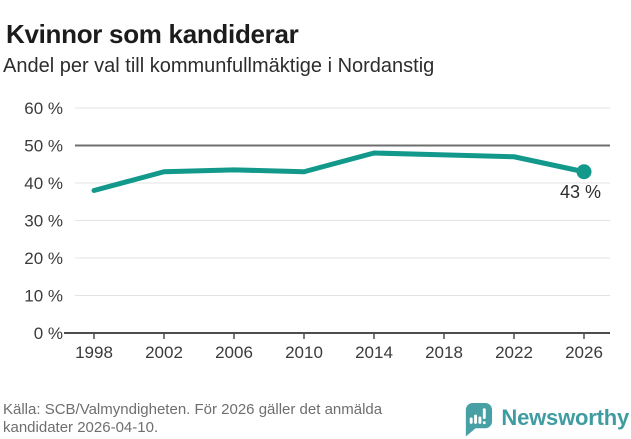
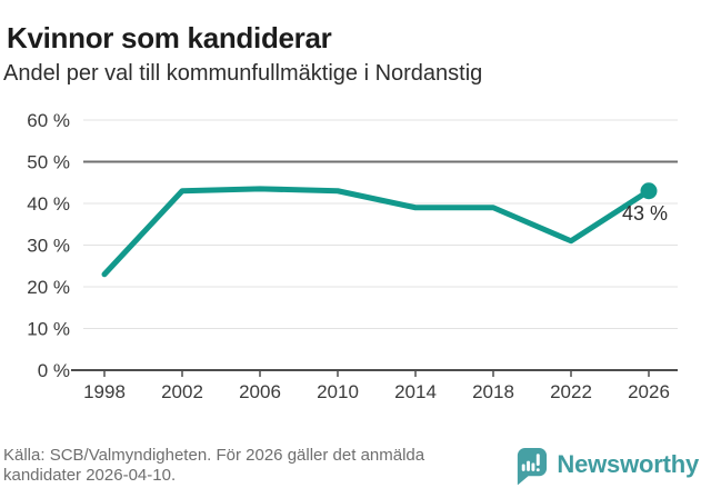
1998: 38% -> 23%
2014: 48% -> 39%
2018: 48% -> 39%
2022: 47% -> 31%
